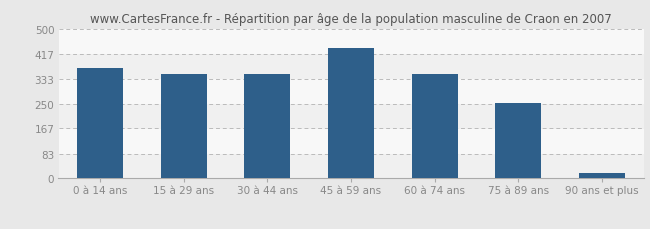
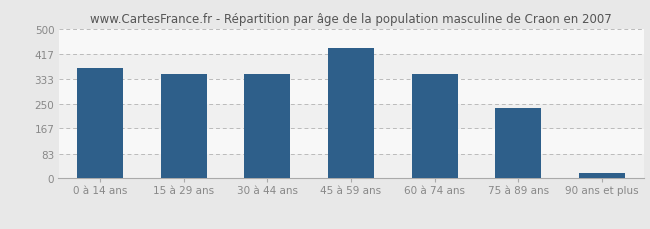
75 à 89 ans: 253 -> 235
